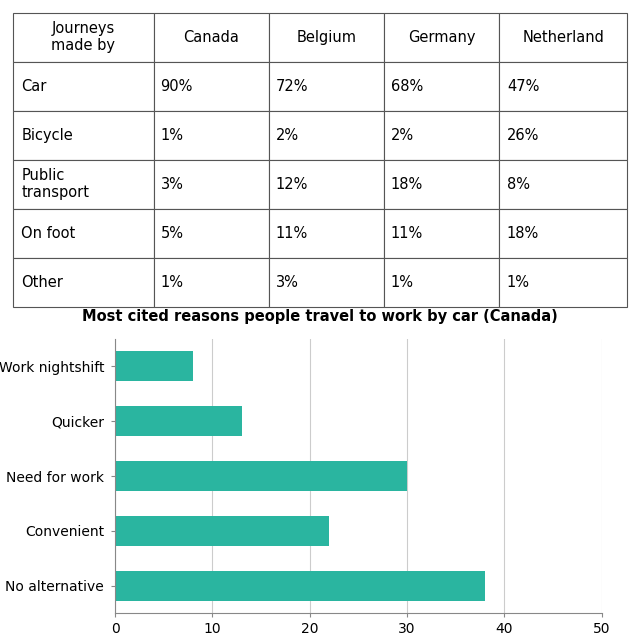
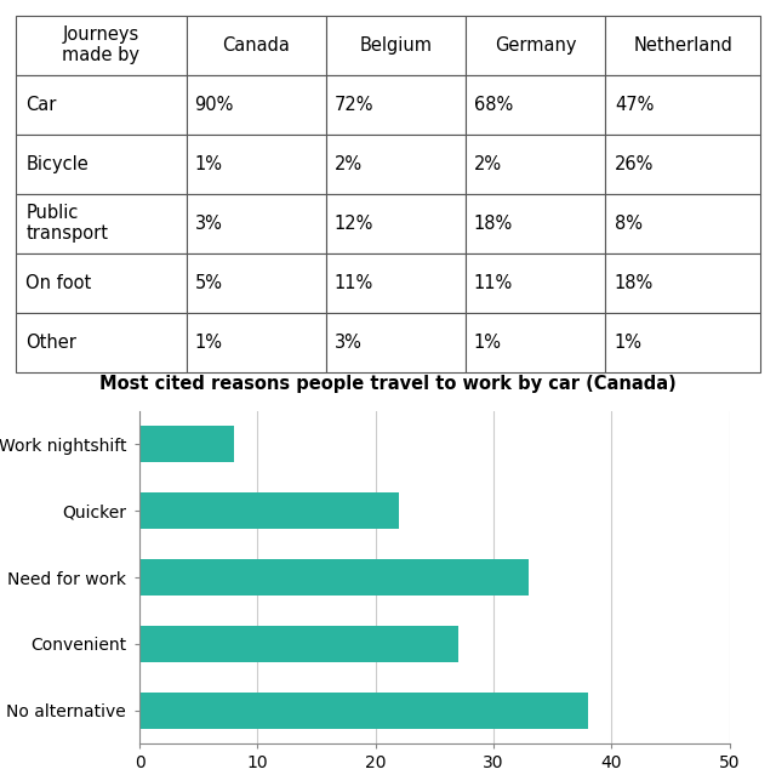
Quicker: 13 -> 22
Need for work: 30 -> 33
Convenient: 22 -> 27
